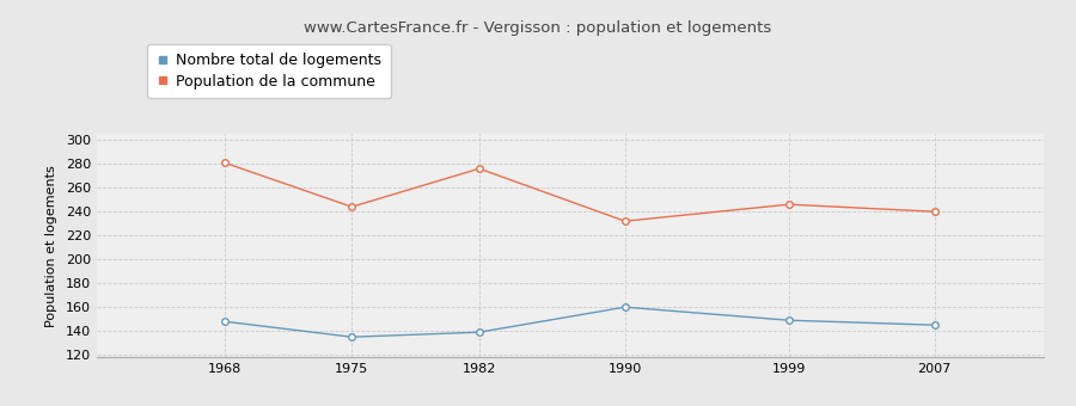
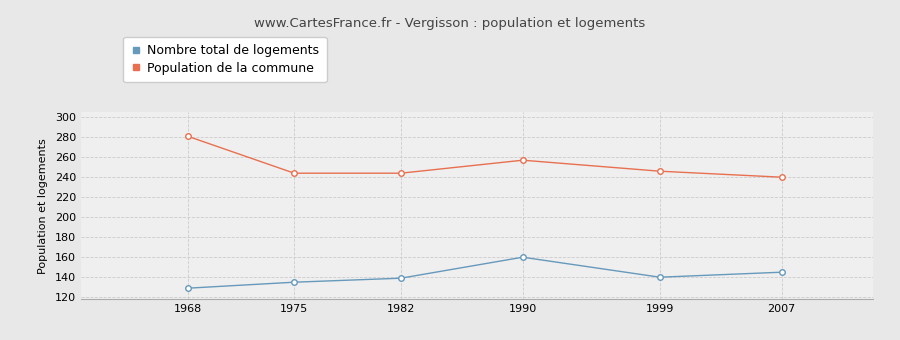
Nombre total de logements/1968: 148 -> 129
Population de la commune/1982: 276 -> 244
Population de la commune/1990: 232 -> 257
Nombre total de logements/1999: 149 -> 140
